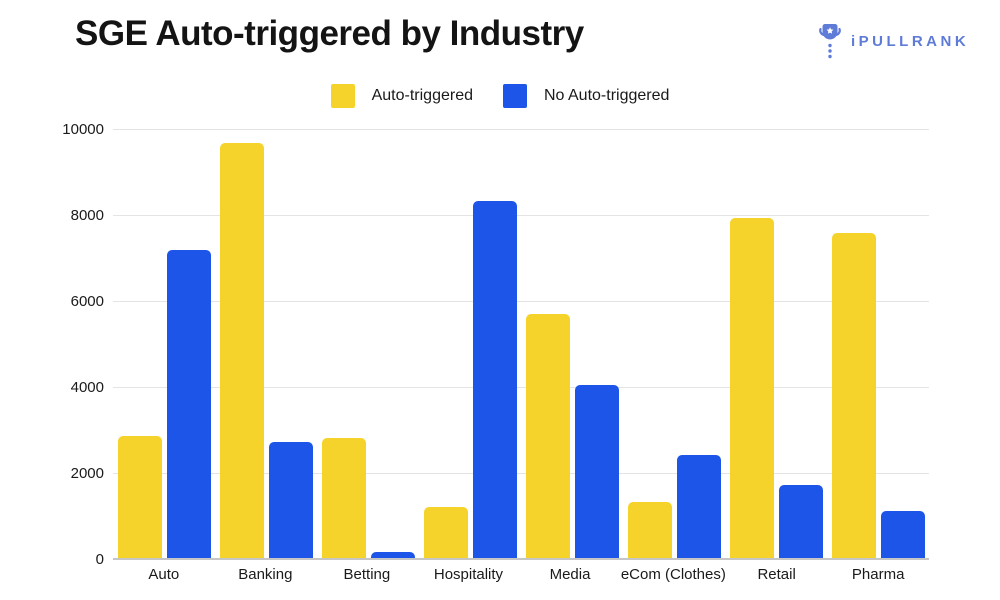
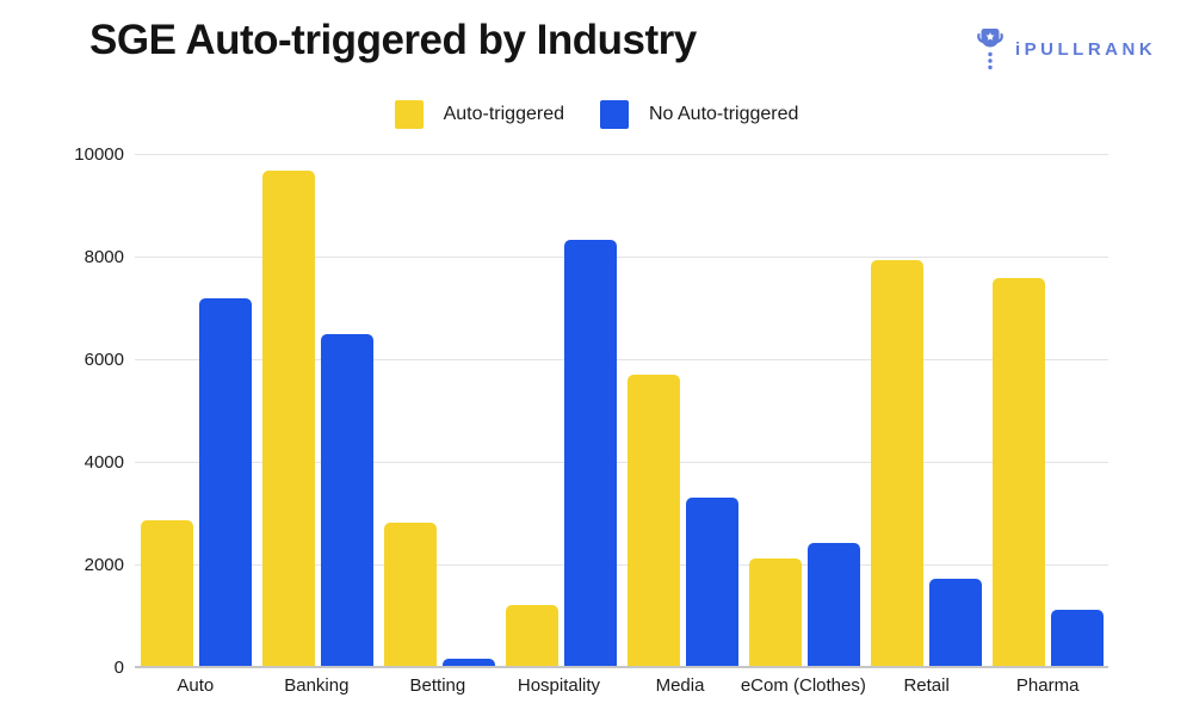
No Auto-triggered/Banking: 2700 -> 6500
No Auto-triggered/Media: 4000 -> 3300
Auto-triggered/eCom (Clothes): 1300 -> 2100
